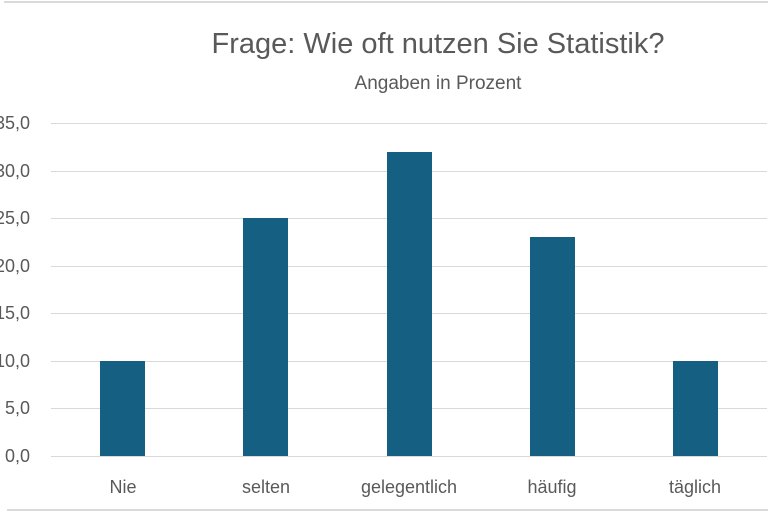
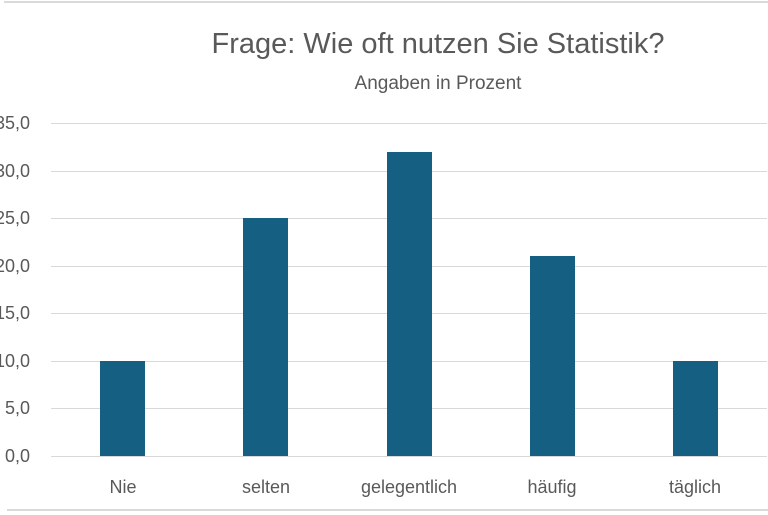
häufig: 23 -> 21
